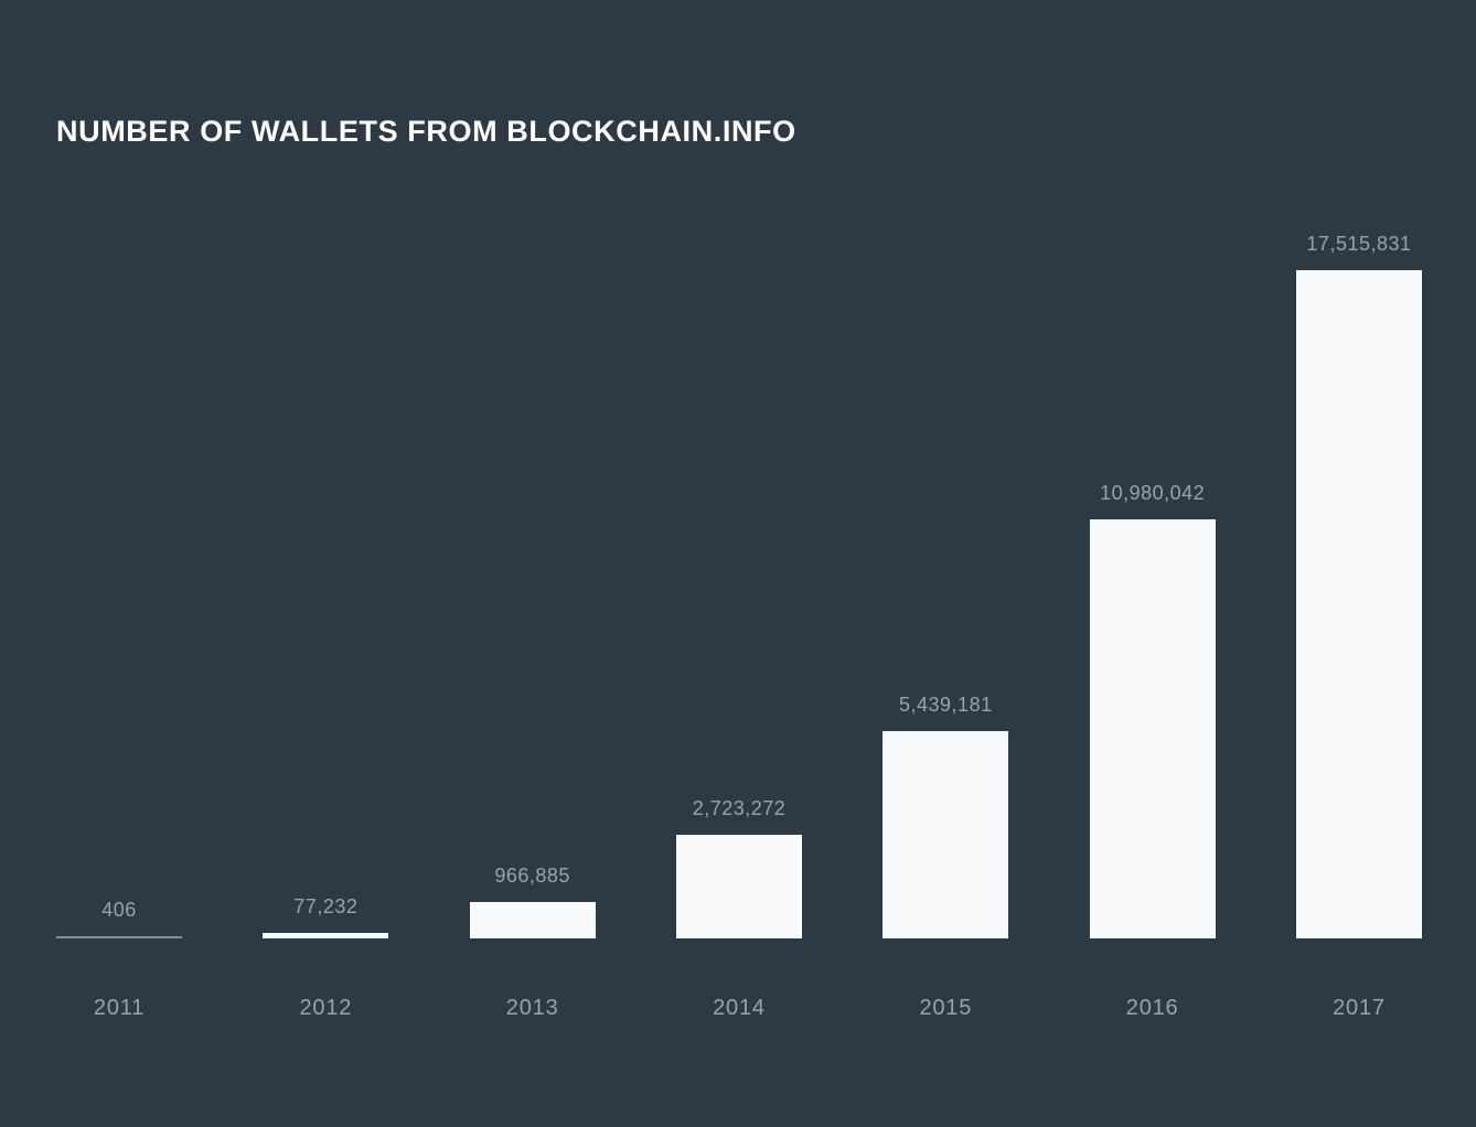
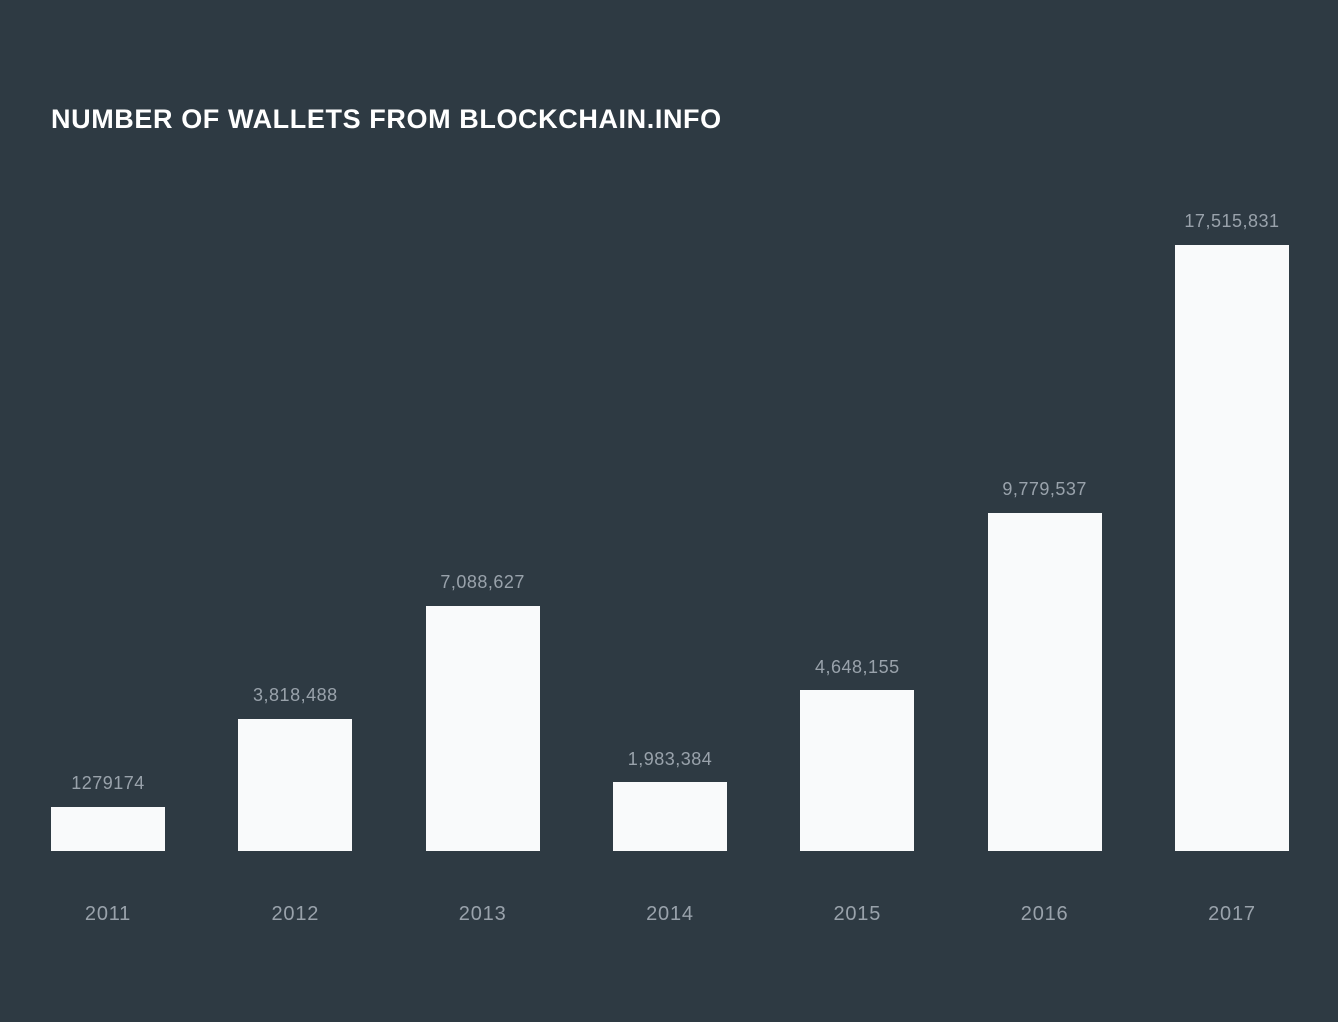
2011: 406 -> 1279174
2012: 77,232 -> 3,818,488
2013: 966,885 -> 7,088,627
2014: 2,723,272 -> 1,983,384
2015: 5,439,181 -> 4,648,155
2016: 10,980,042 -> 9,779,537
